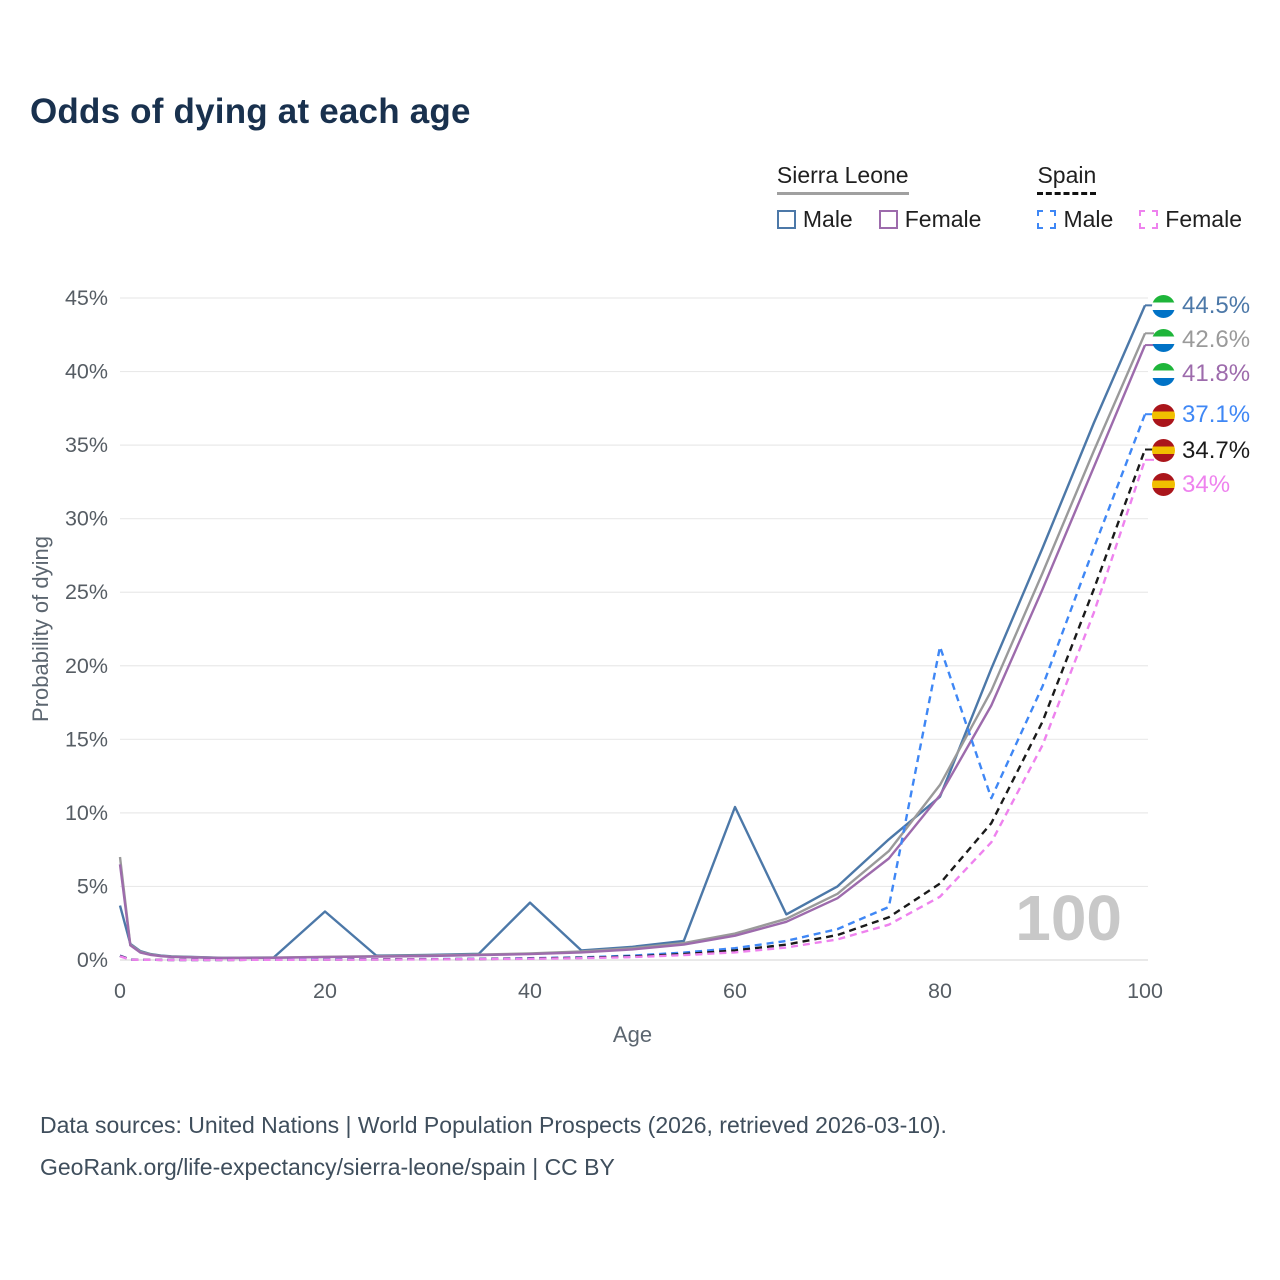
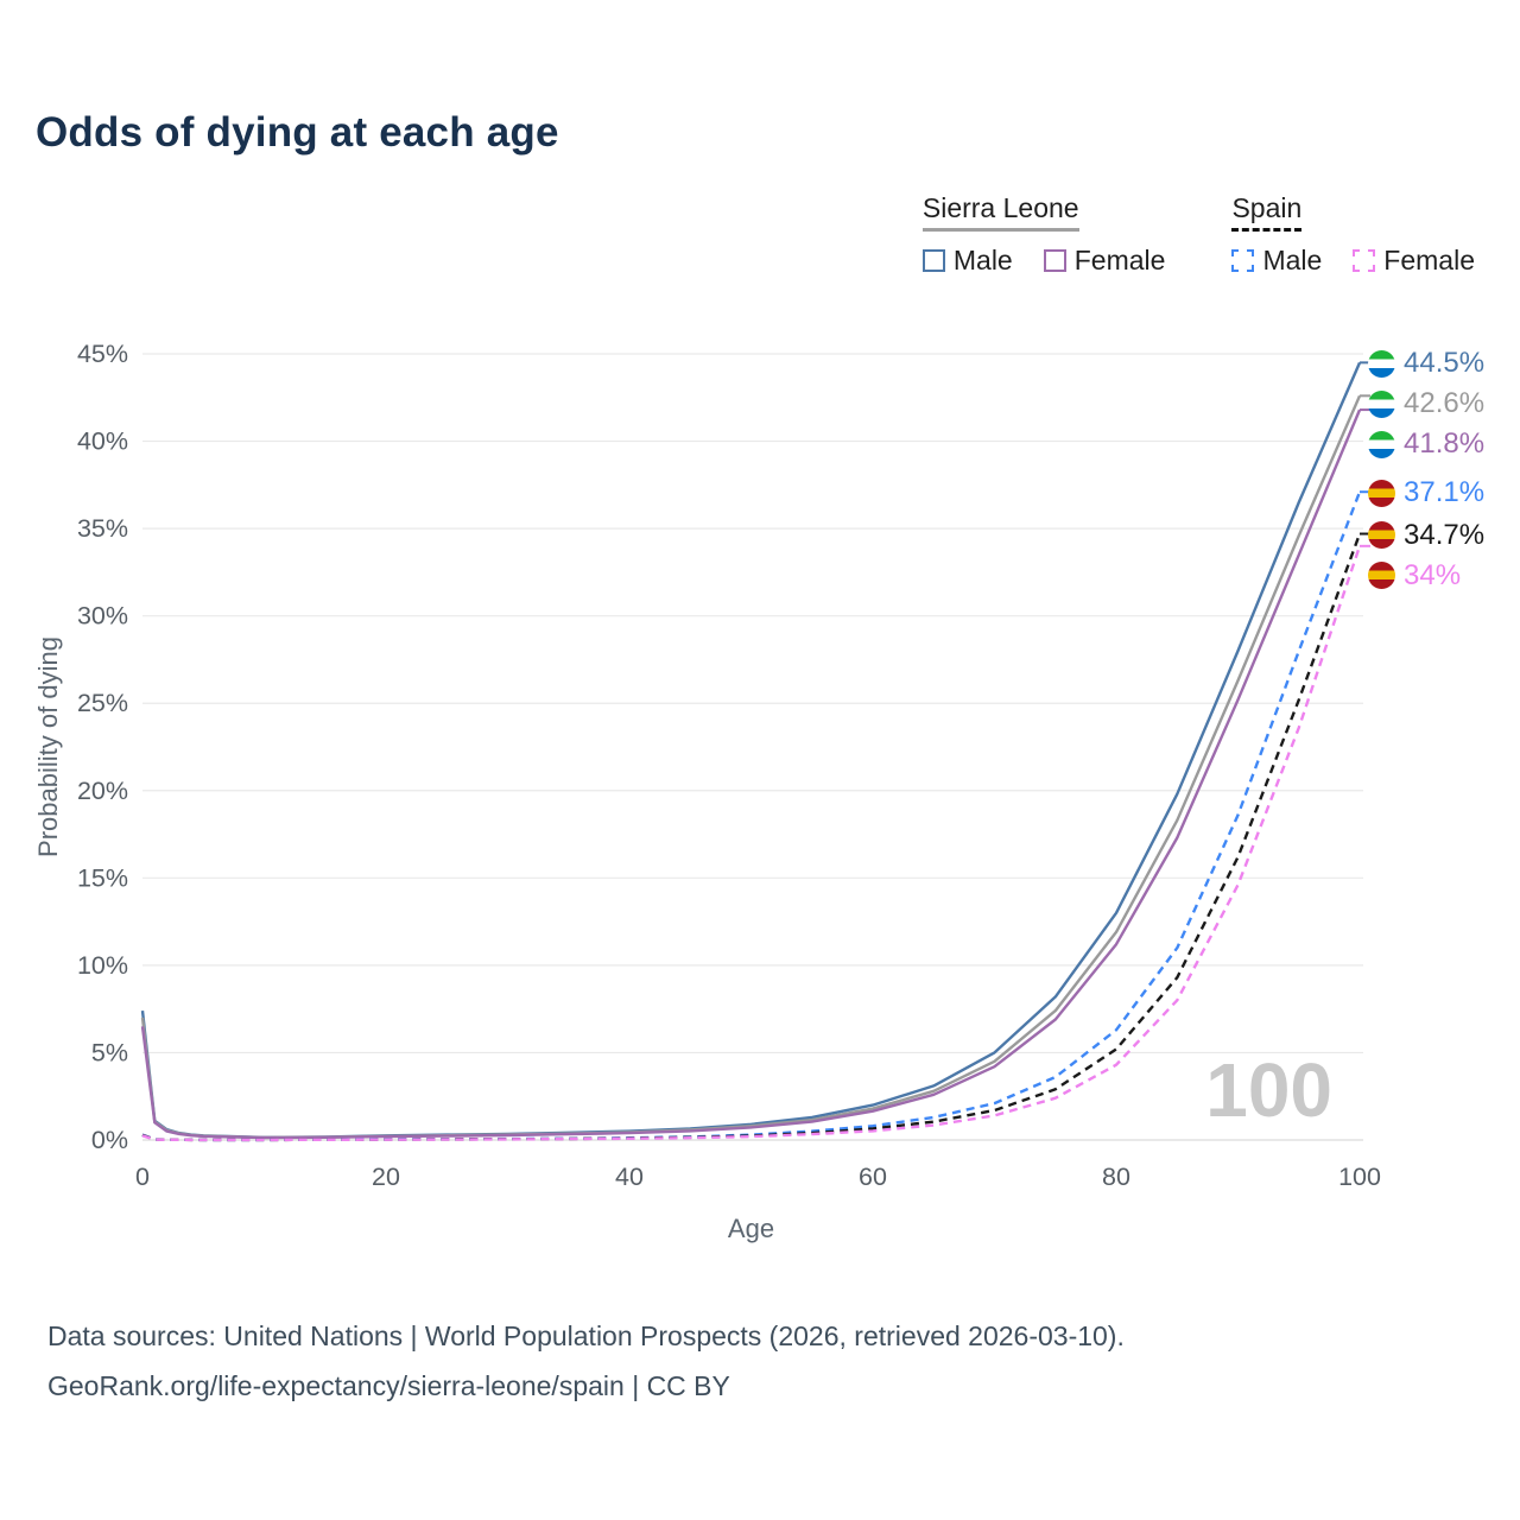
Sierra Leone Male/0: 3.7% -> 7.4%
Sierra Leone Male/20: 3.3% -> 0.2%
Sierra Leone Male/40: 3.9% -> 0.5%
Sierra Leone Male/60: 10.4% -> 2.0%
Sierra Leone Male/80: 11.1% -> 13.0%
Spain Male/80: 21.3% -> 6.3%
